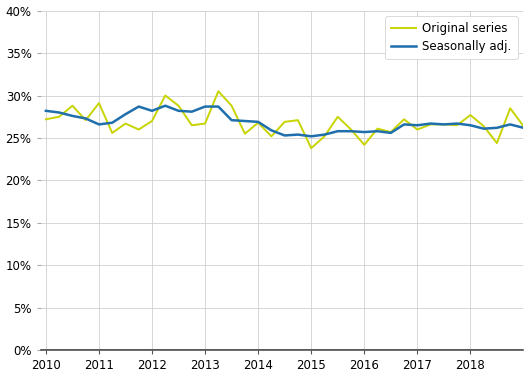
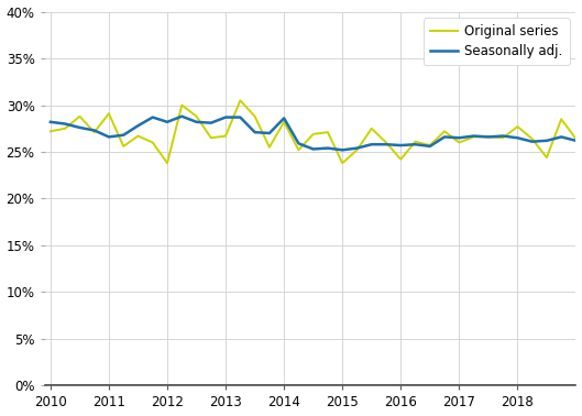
Original series/2012: 27.0% -> 23.8%
Original series/2014: 26.8% -> 28.2%
Seasonally adj./2014: 26.9% -> 28.6%
